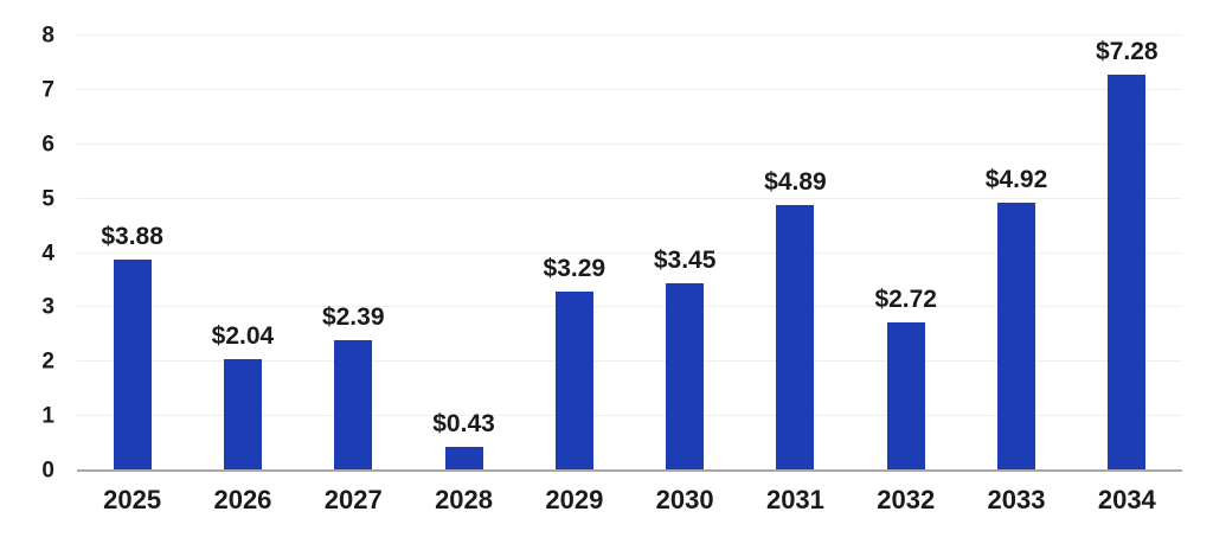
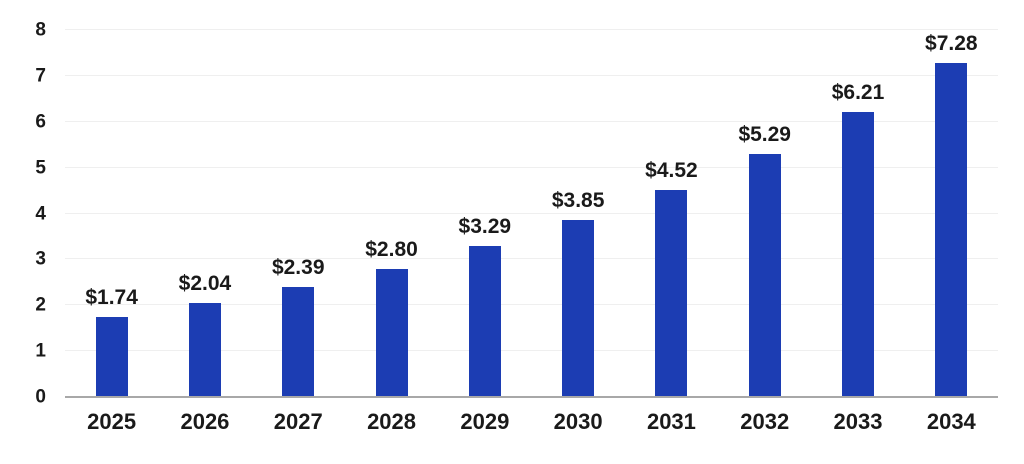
2025: $3.88 -> $1.74
2028: $0.43 -> $2.80
2030: $3.45 -> $3.85
2031: $4.89 -> $4.52
2032: $2.72 -> $5.29
2033: $4.92 -> $6.21
